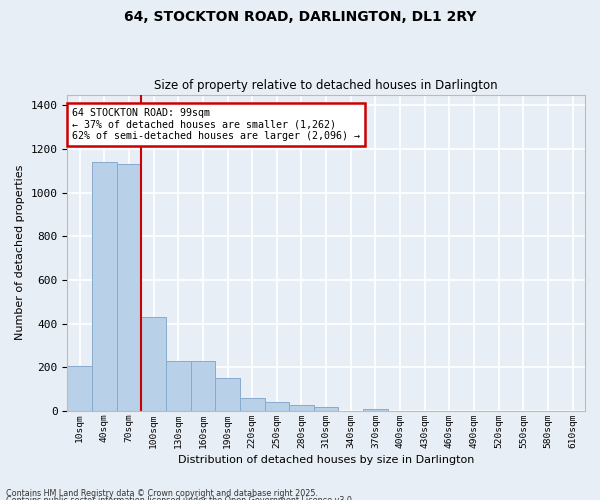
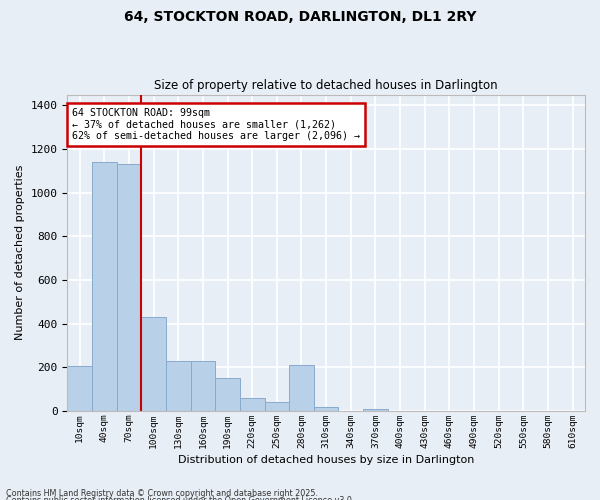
280sqm: 28 -> 210
